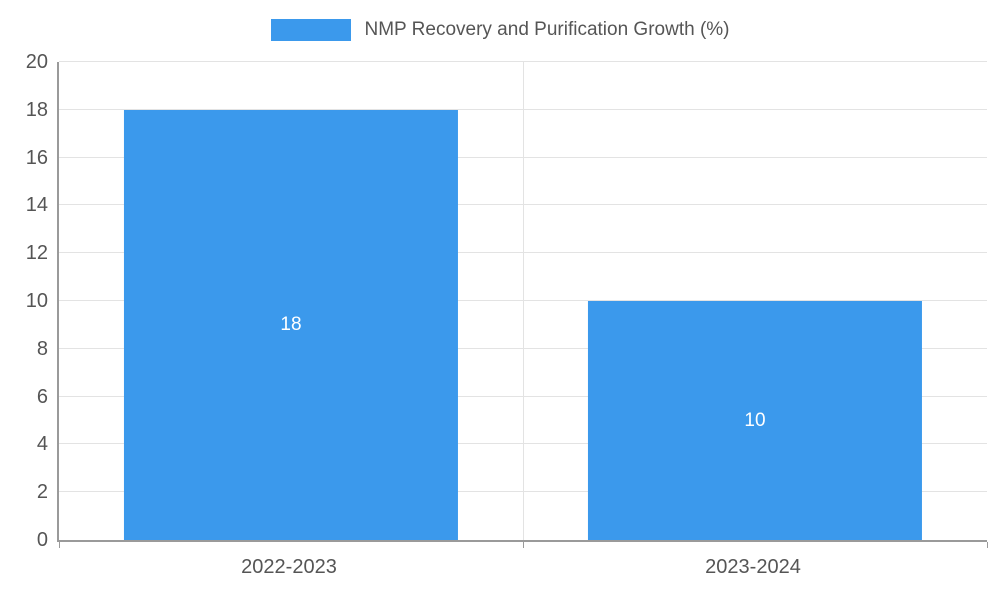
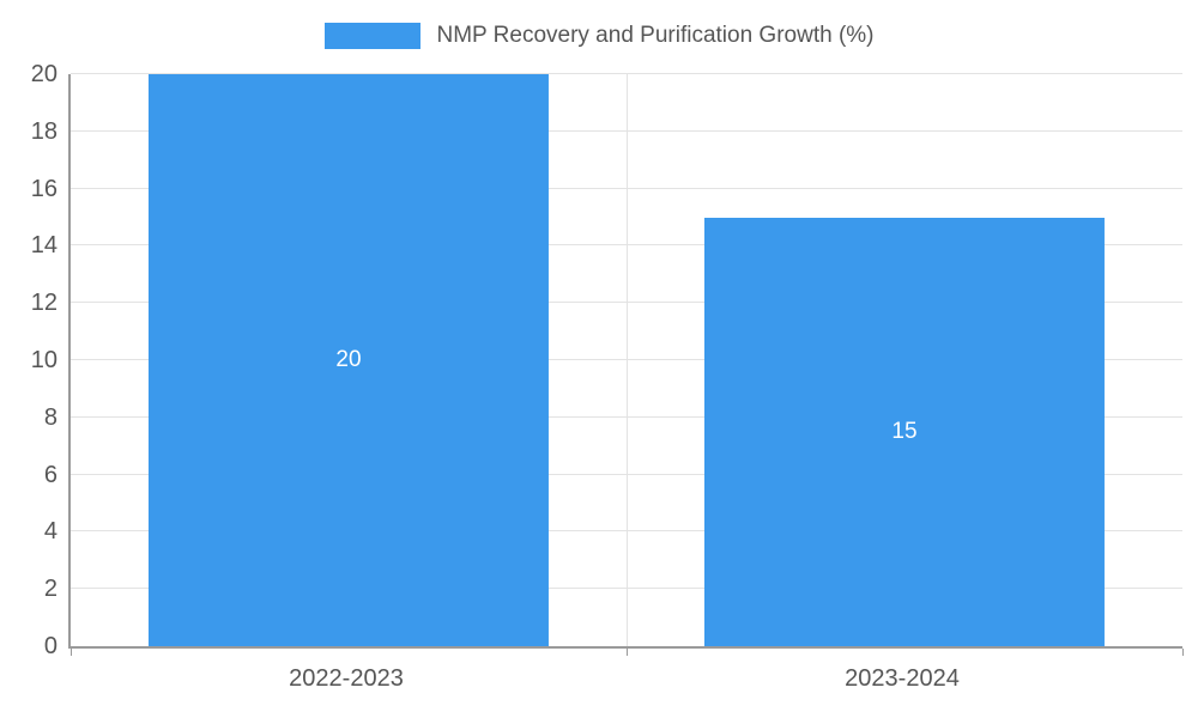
2022-2023: 18 -> 20
2023-2024: 10 -> 15
